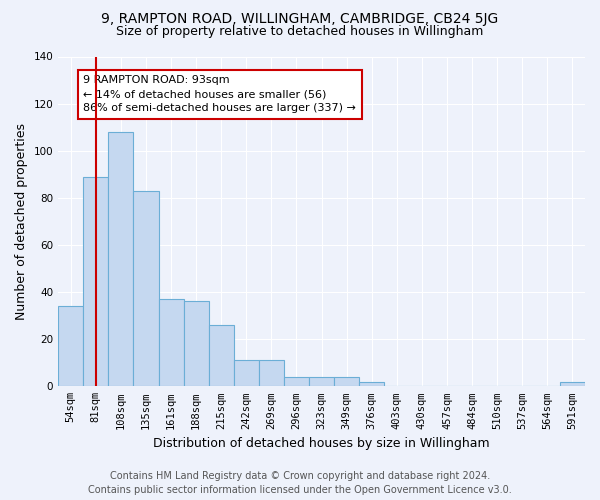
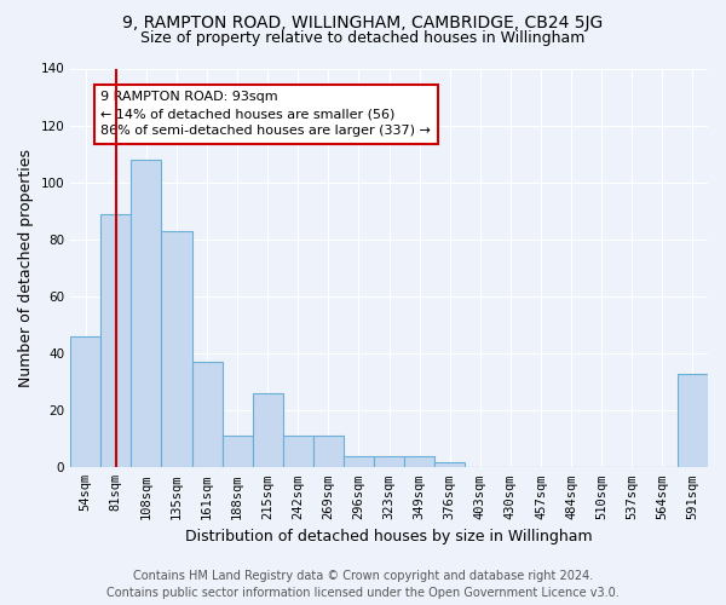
54sqm: 34 -> 46
188sqm: 36 -> 11
591sqm: 2 -> 33
